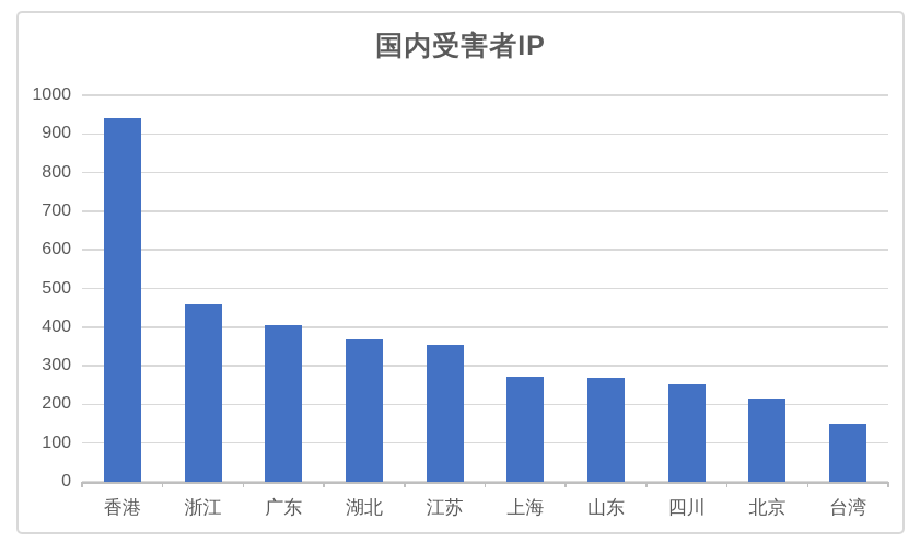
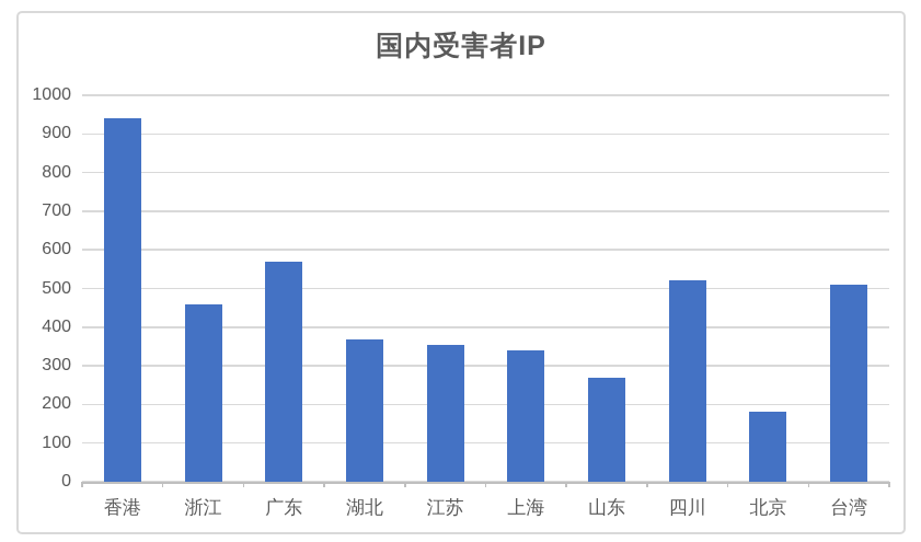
广东: 400 -> 570
上海: 270 -> 340
四川: 250 -> 520
北京: 220 -> 180
台湾: 150 -> 510
